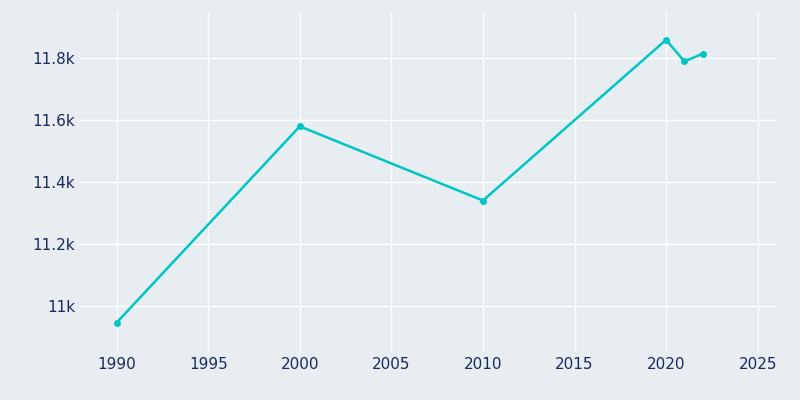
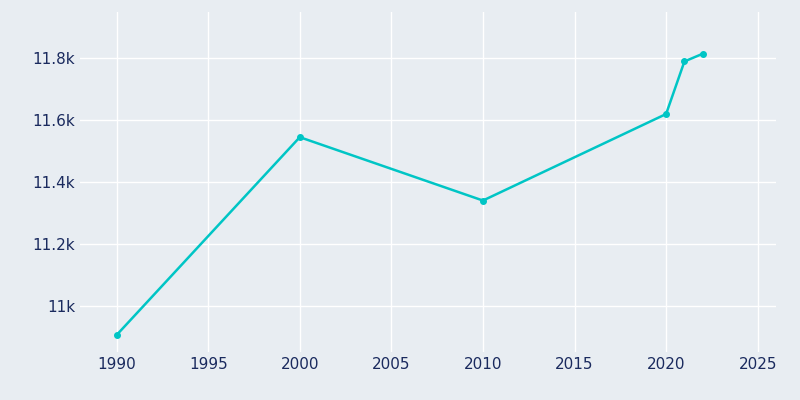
1990: 10.945k -> 10.905k
2000: 11.580k -> 11.545k
2020: 11.860k -> 11.620k
